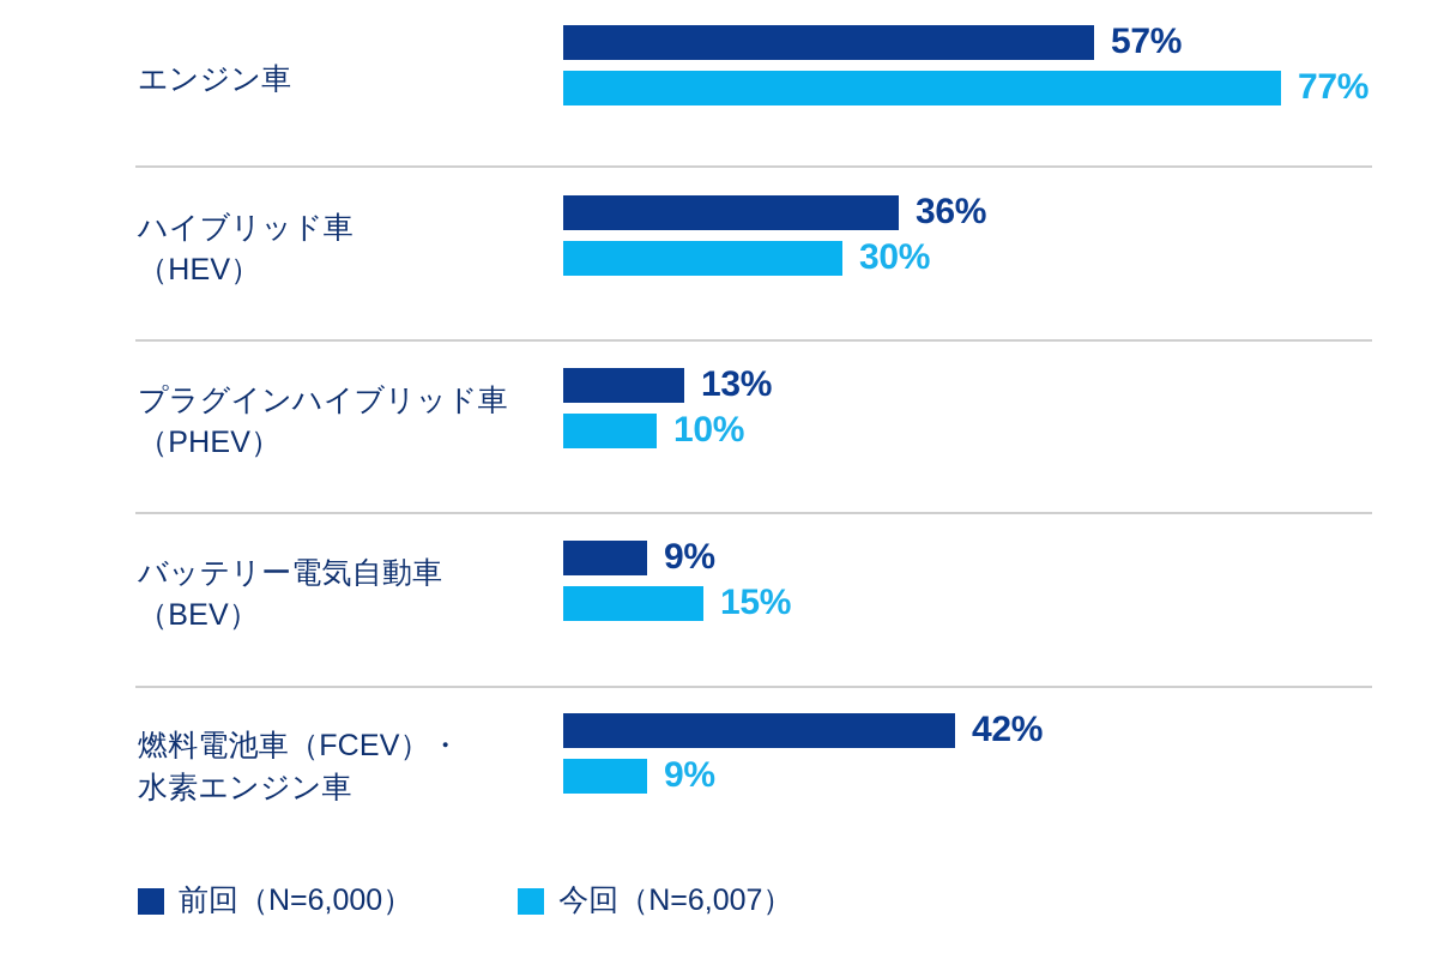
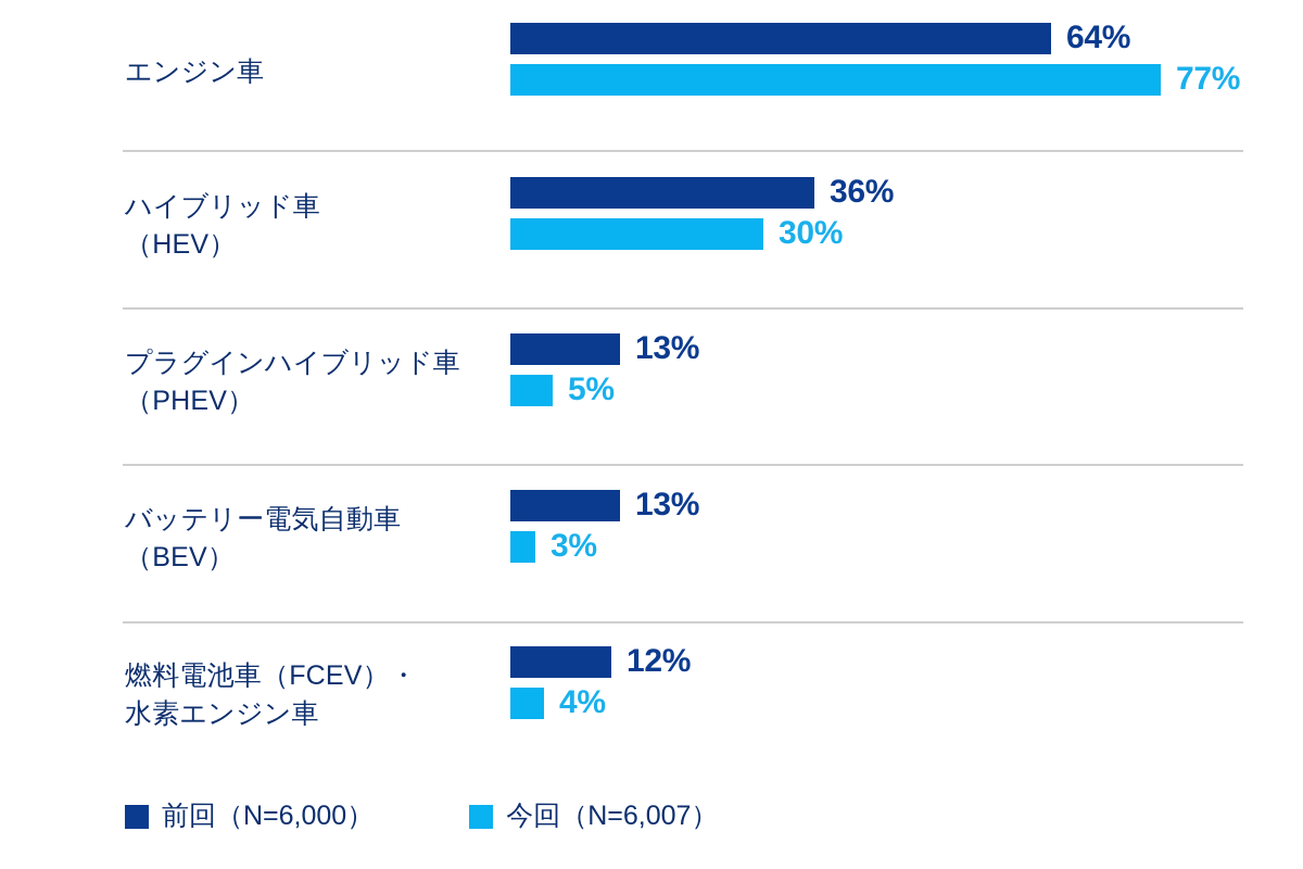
前回（N=6,000）/エンジン車: 57% -> 64%
今回（N=6,007）/プラグインハイブリッド車 （PHEV）: 10% -> 5%
前回（N=6,000）/バッテリー電気自動車 （BEV）: 9% -> 13%
今回（N=6,007）/バッテリー電気自動車 （BEV）: 15% -> 3%
前回（N=6,000）/燃料電池車（FCEV）・ 水素エンジン車: 42% -> 12%
今回（N=6,007）/燃料電池車（FCEV）・ 水素エンジン車: 9% -> 4%
